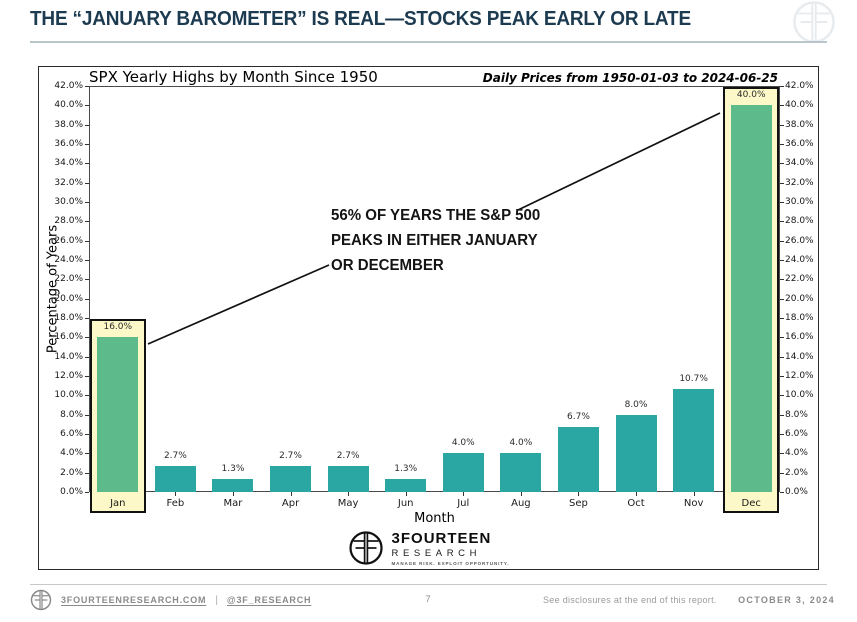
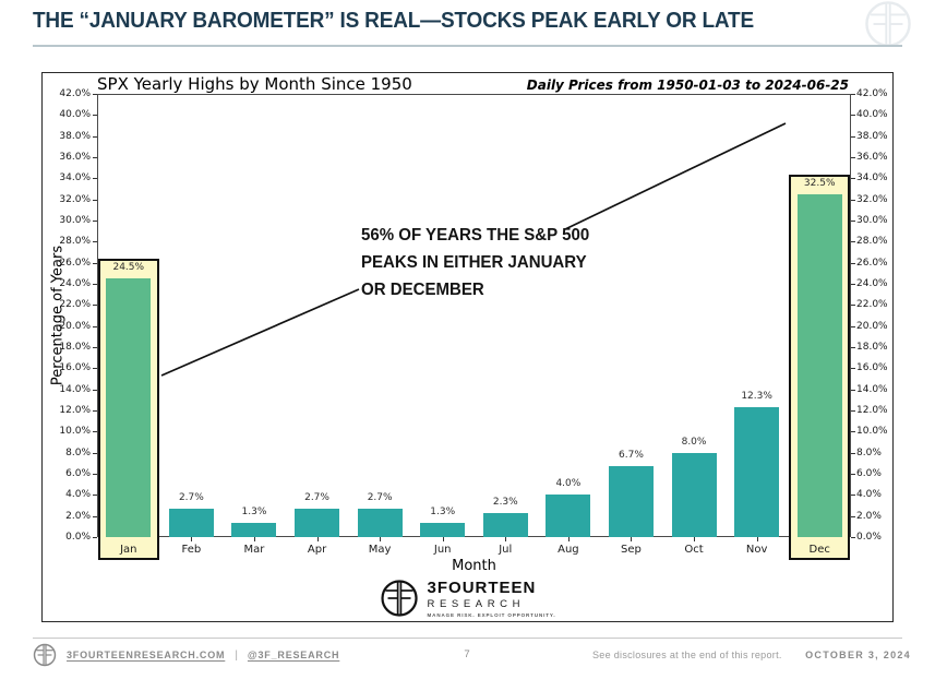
Jan: 16.0% -> 24.5%
Jul: 4.0% -> 2.3%
Nov: 10.7% -> 12.3%
Dec: 40.0% -> 32.5%
